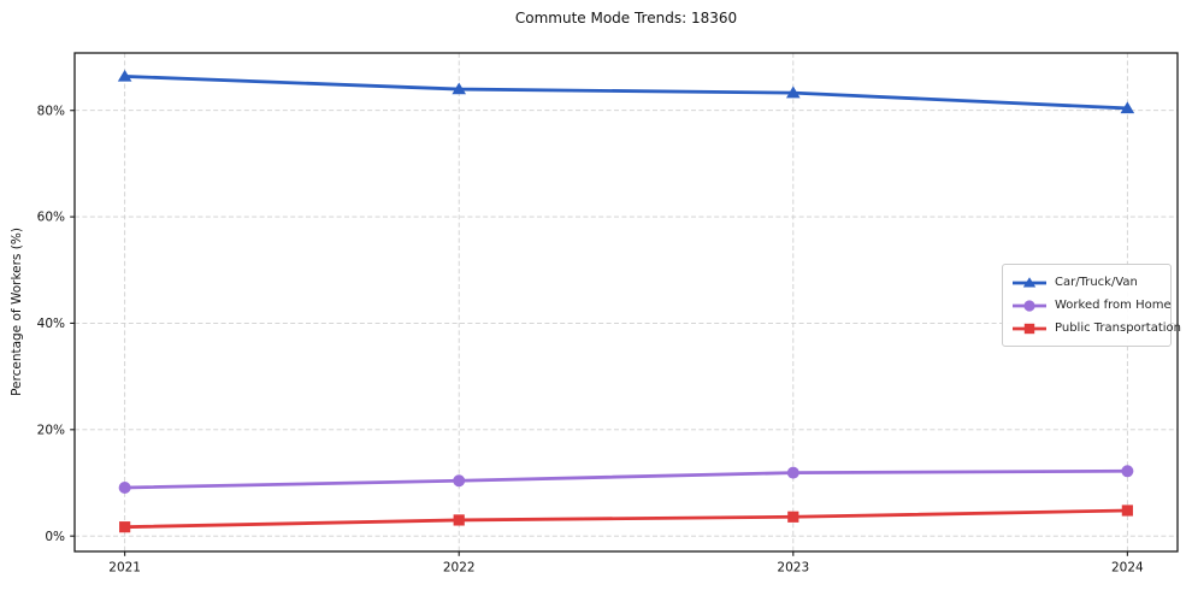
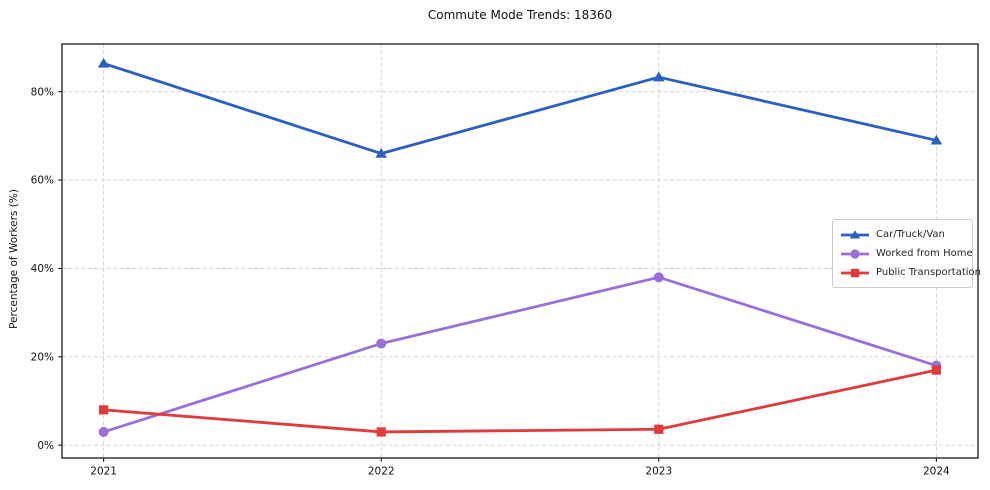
Worked from Home/2021: 9% -> 3%
Public Transportation/2021: 2% -> 8%
Car/Truck/Van/2022: 84% -> 66%
Worked from Home/2022: 10% -> 23%
Worked from Home/2023: 12% -> 38%
Car/Truck/Van/2024: 80% -> 69%
Worked from Home/2024: 12% -> 18%
Public Transportation/2024: 5% -> 17%
